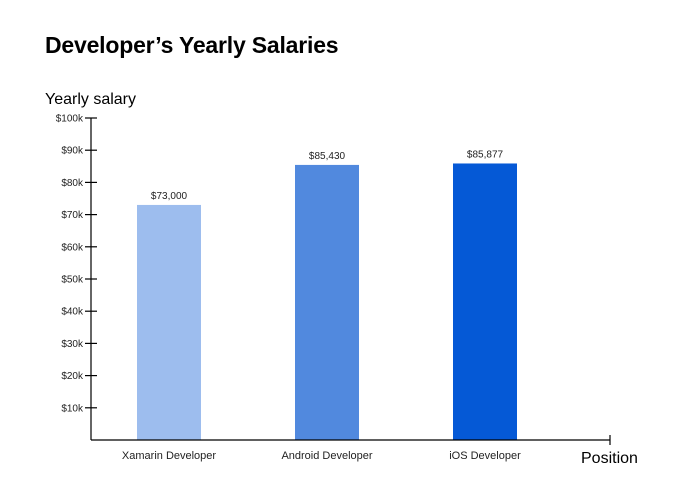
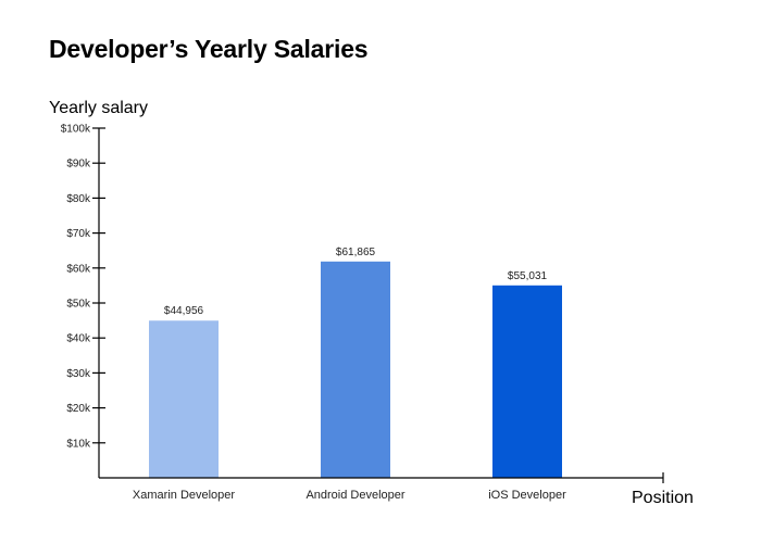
Xamarin Developer: $73,000 -> $44,956
Android Developer: $85,430 -> $61,865
iOS Developer: $85,877 -> $55,031
